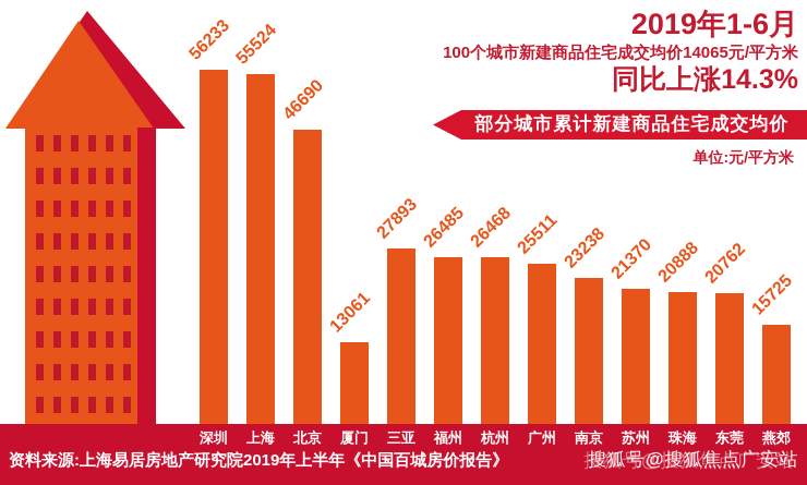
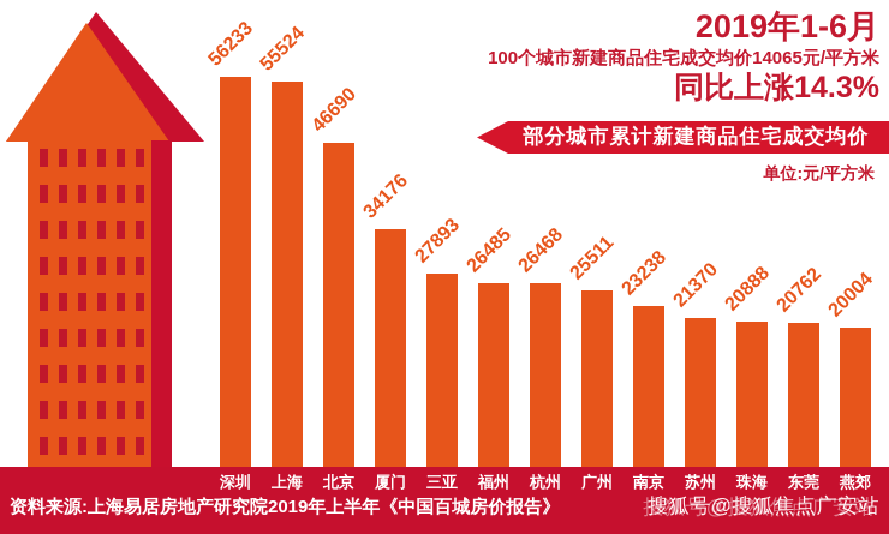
厦门: 13061 -> 34176
燕郊: 15725 -> 20004
